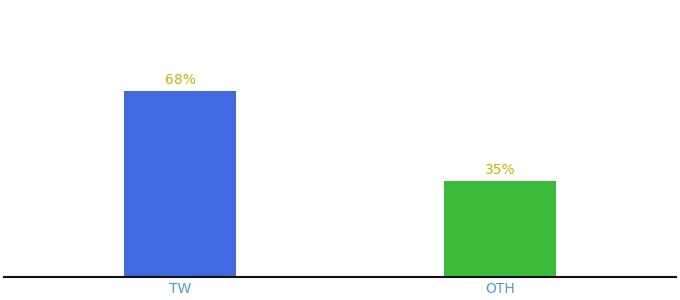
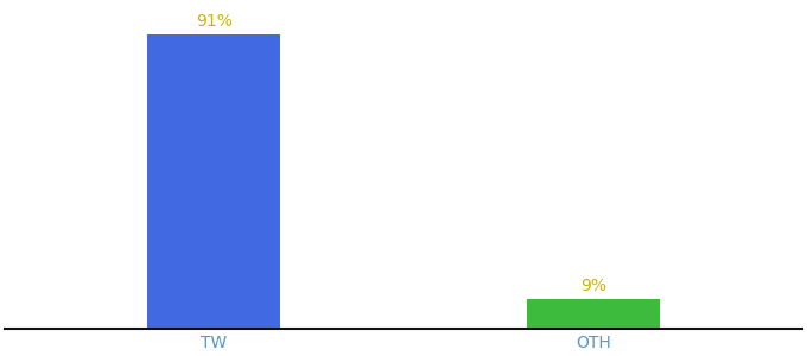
TW: 68% -> 91%
OTH: 35% -> 9%
